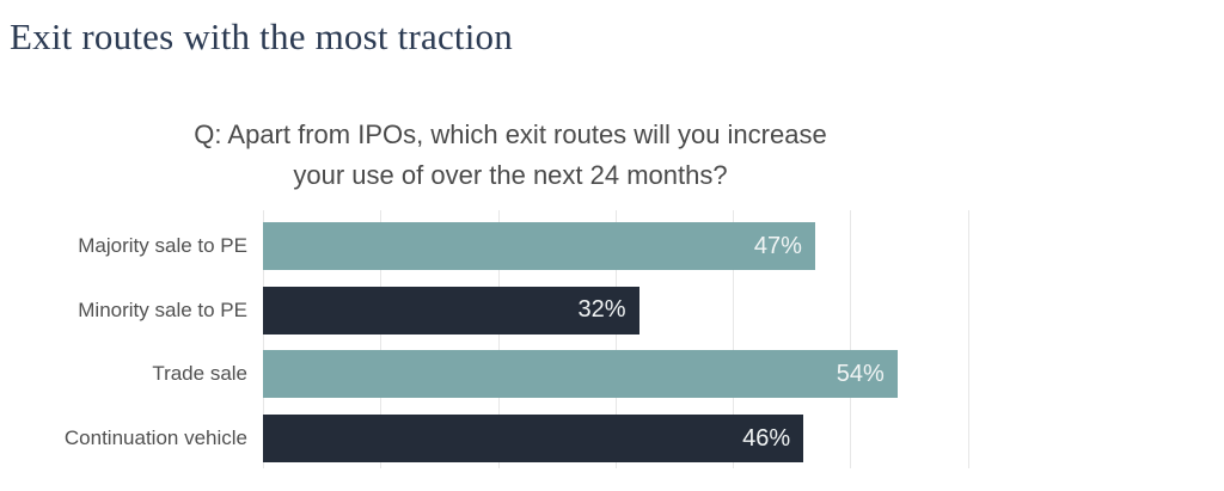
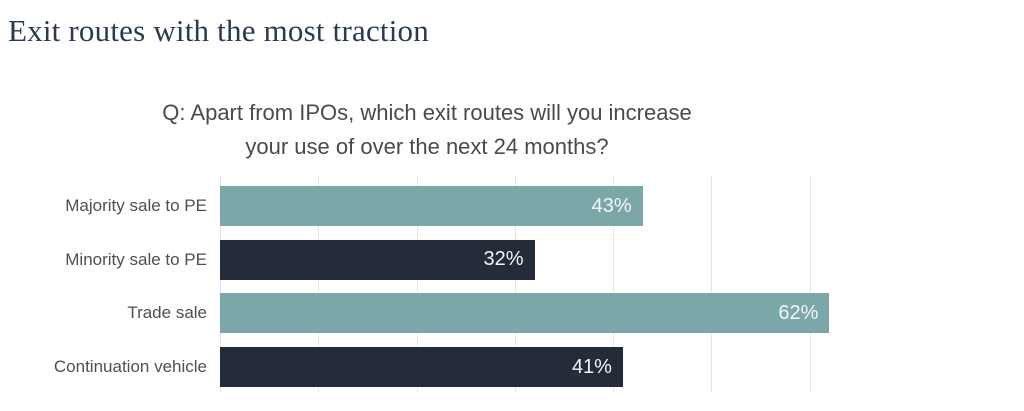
Majority sale to PE: 47% -> 43%
Trade sale: 54% -> 62%
Continuation vehicle: 46% -> 41%
